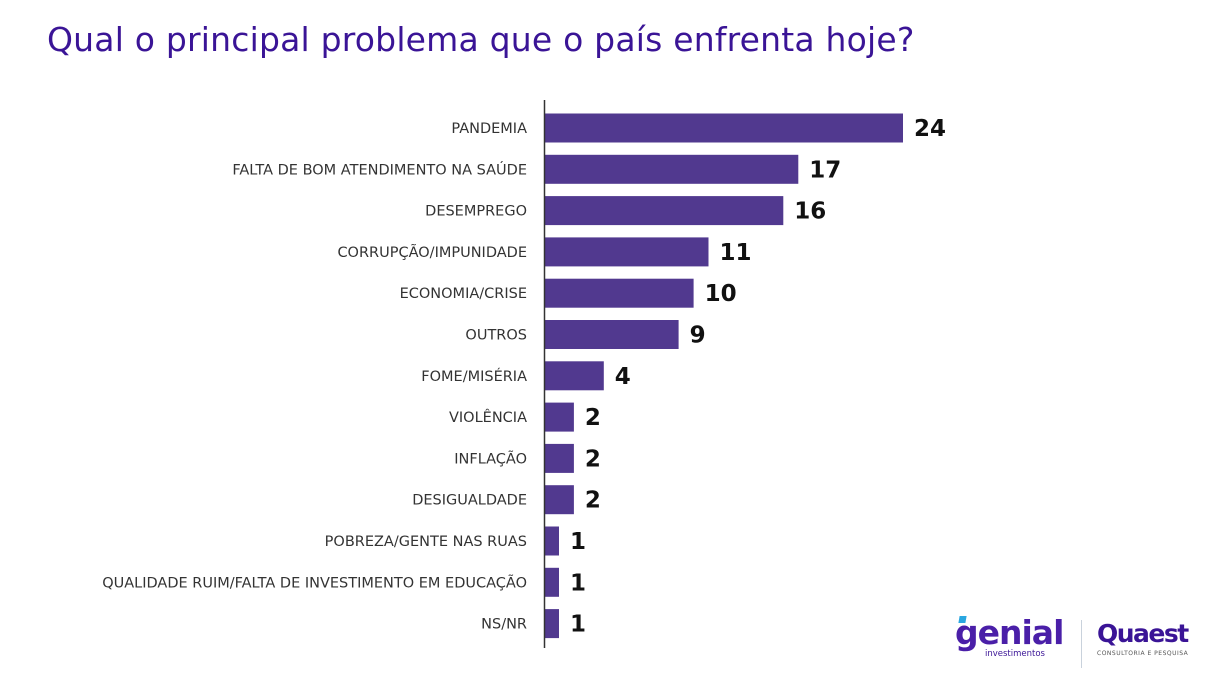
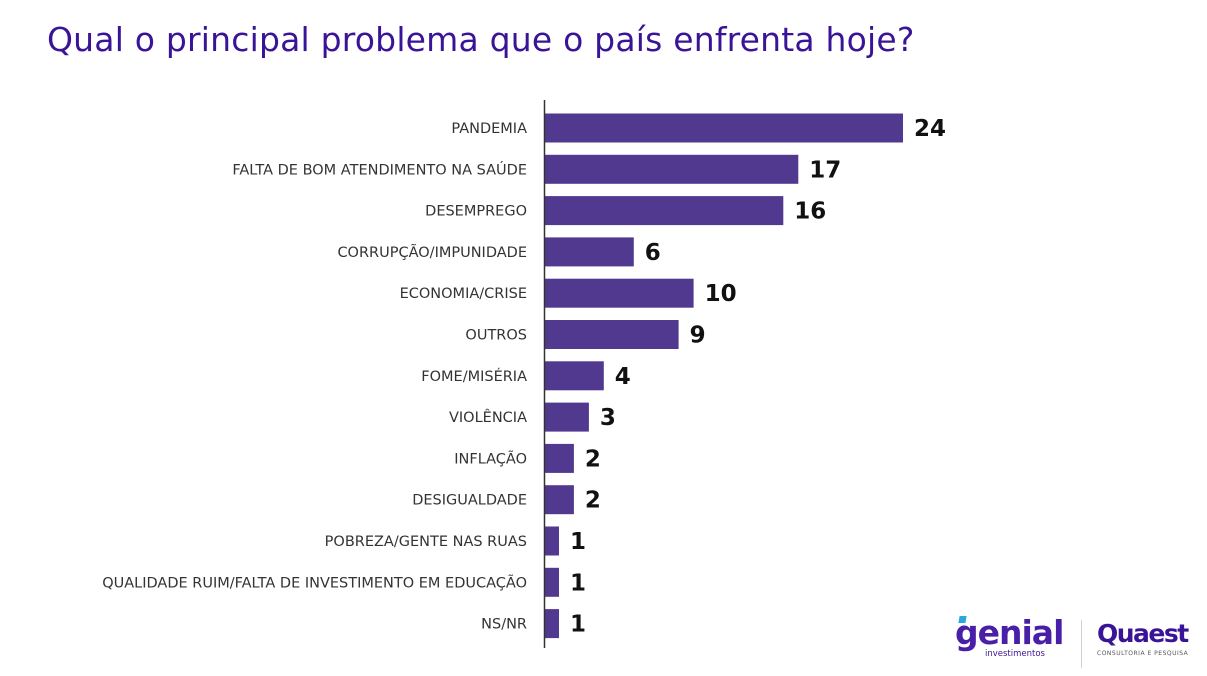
CORRUPÇÃO/IMPUNIDADE: 11 -> 6
VIOLÊNCIA: 2 -> 3
